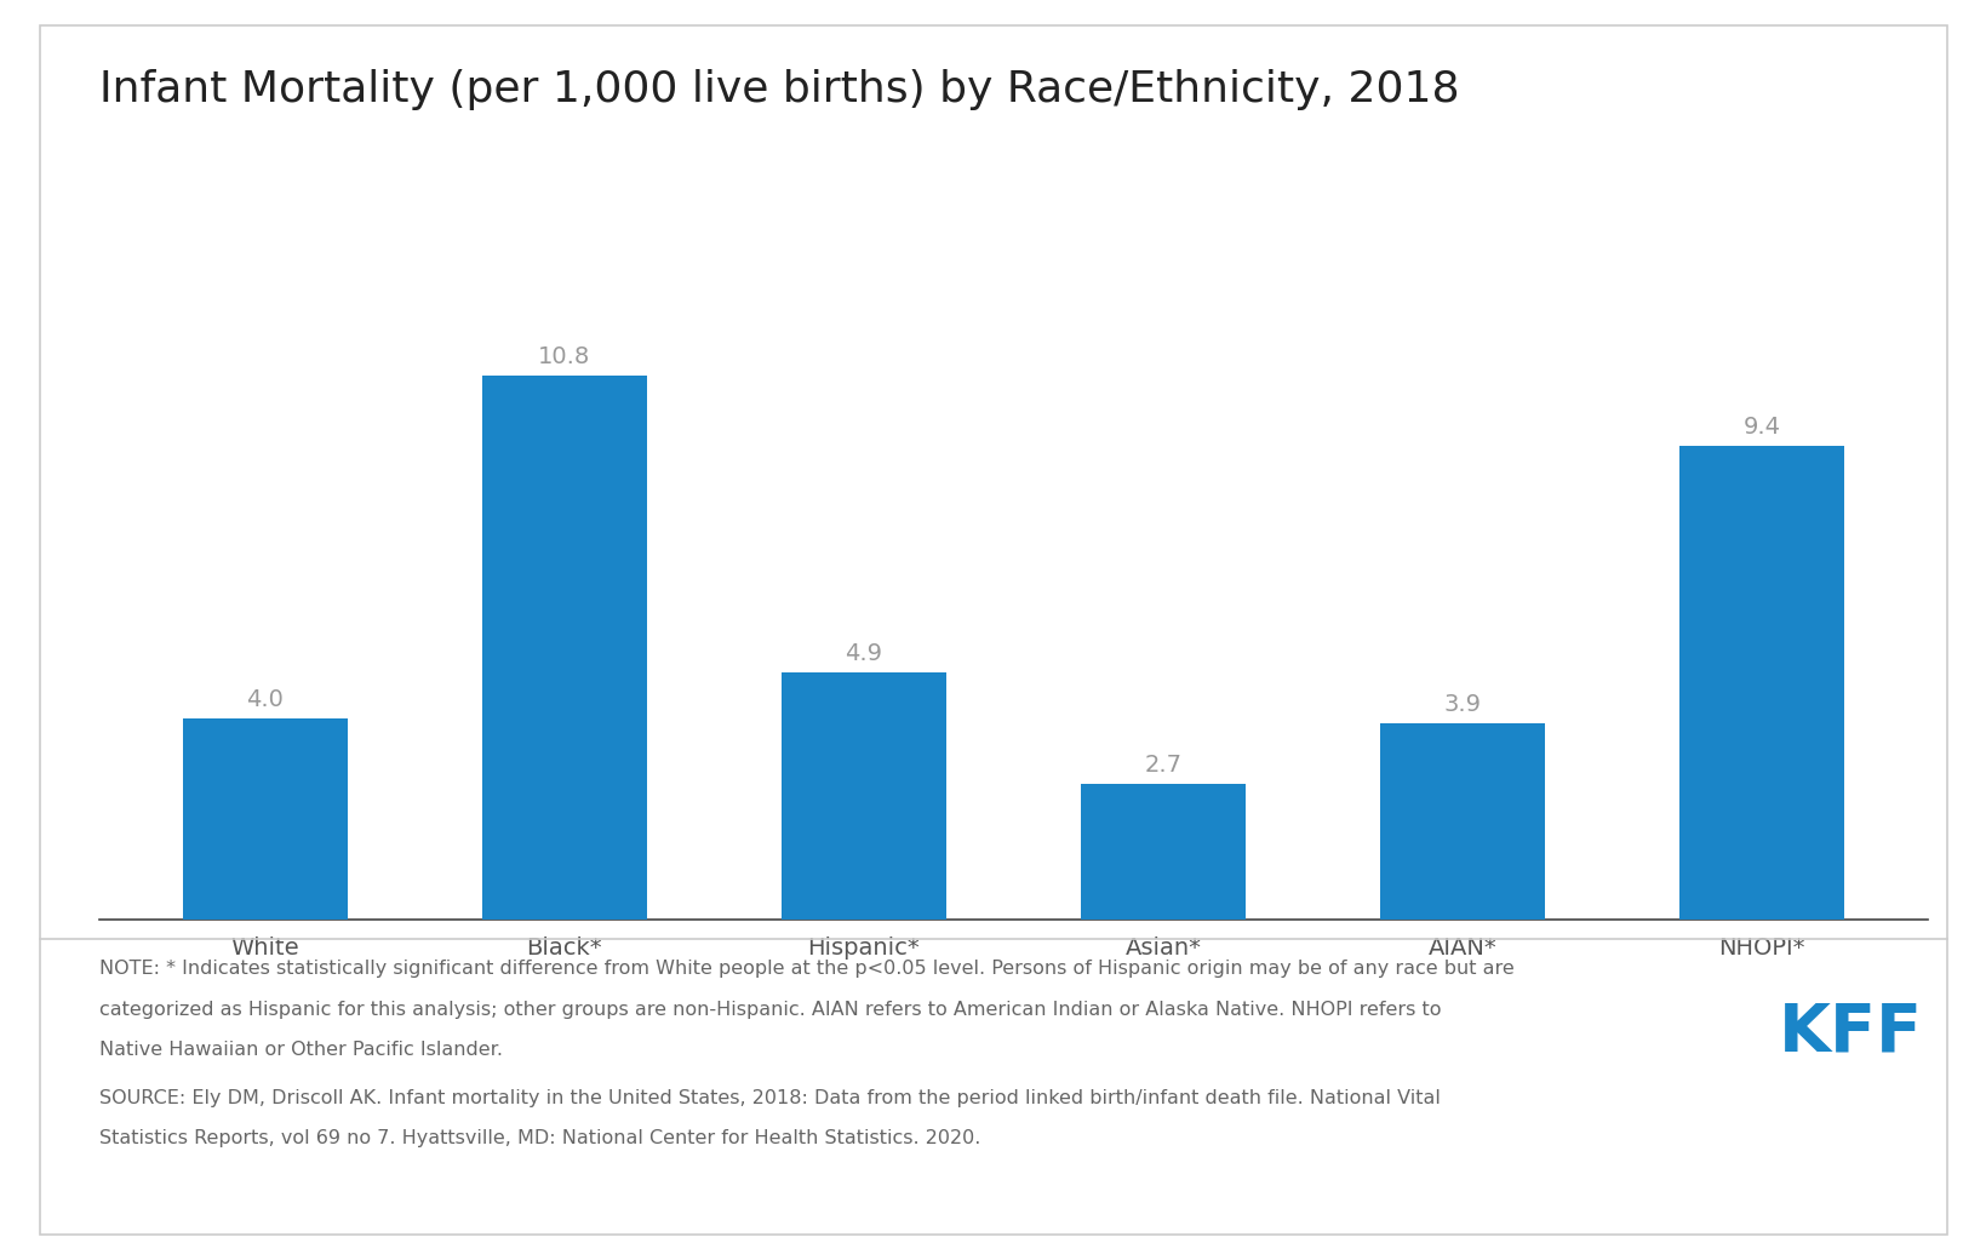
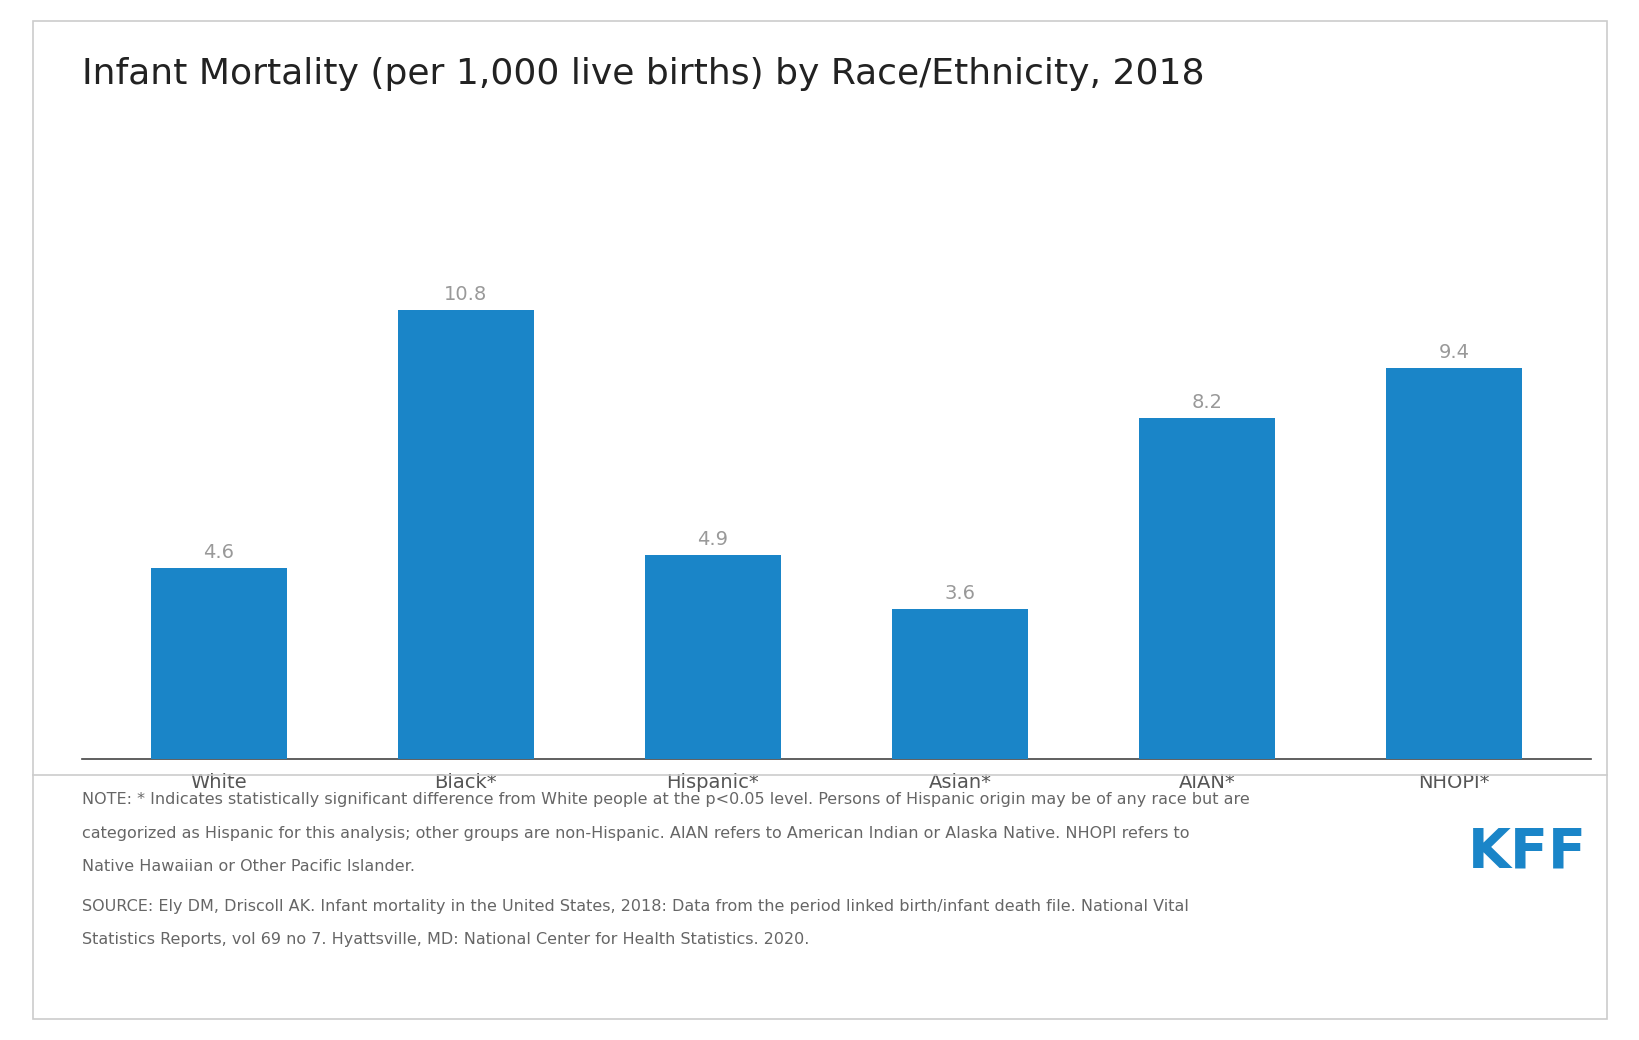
White: 4.0 -> 4.6
Asian*: 2.7 -> 3.6
AIAN*: 3.9 -> 8.2
